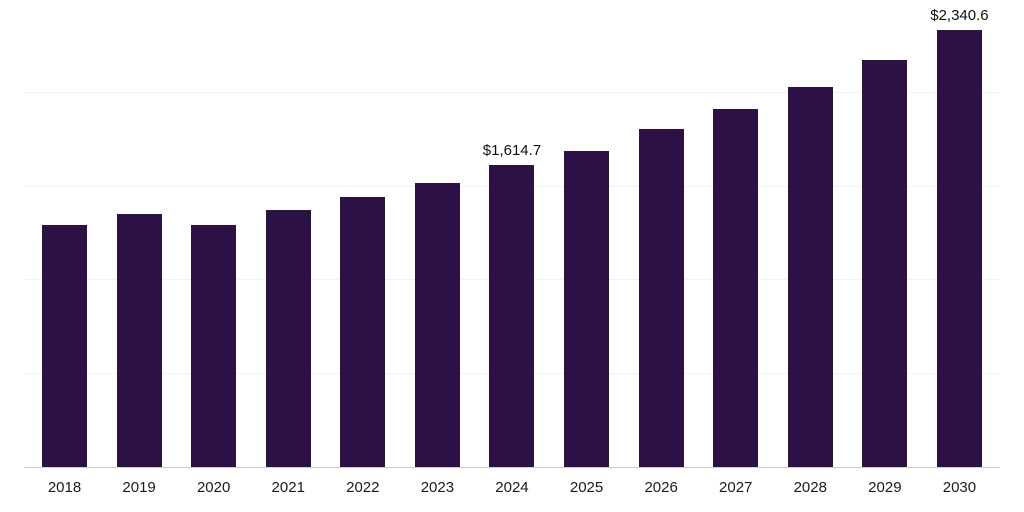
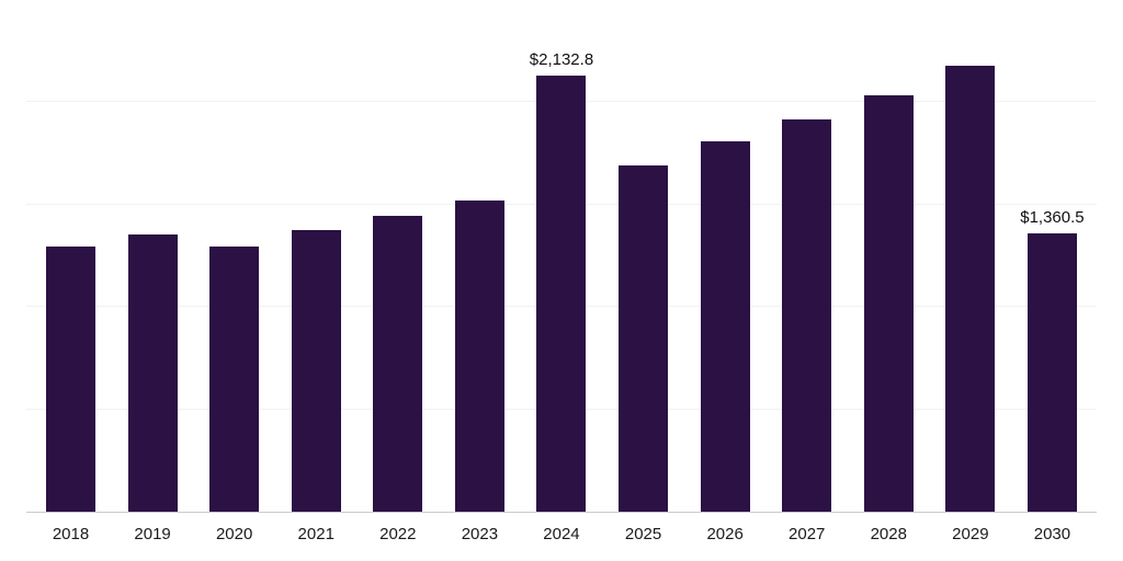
2024: $1,614.7 -> $2,132.8
2030: $2,340.6 -> $1,360.5
